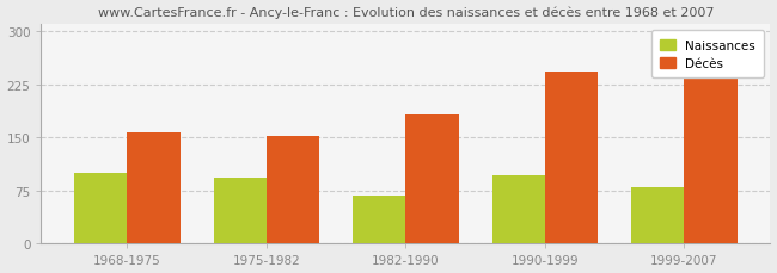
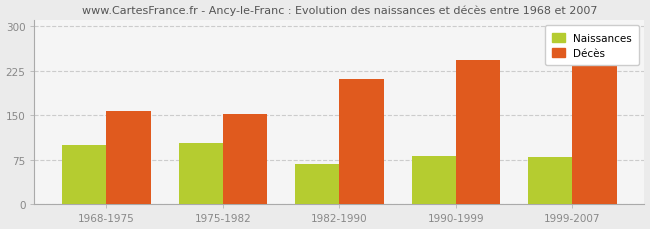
Naissances/1975-1982: 93 -> 104
Décès/1982-1990: 182 -> 210
Naissances/1990-1999: 97 -> 82
